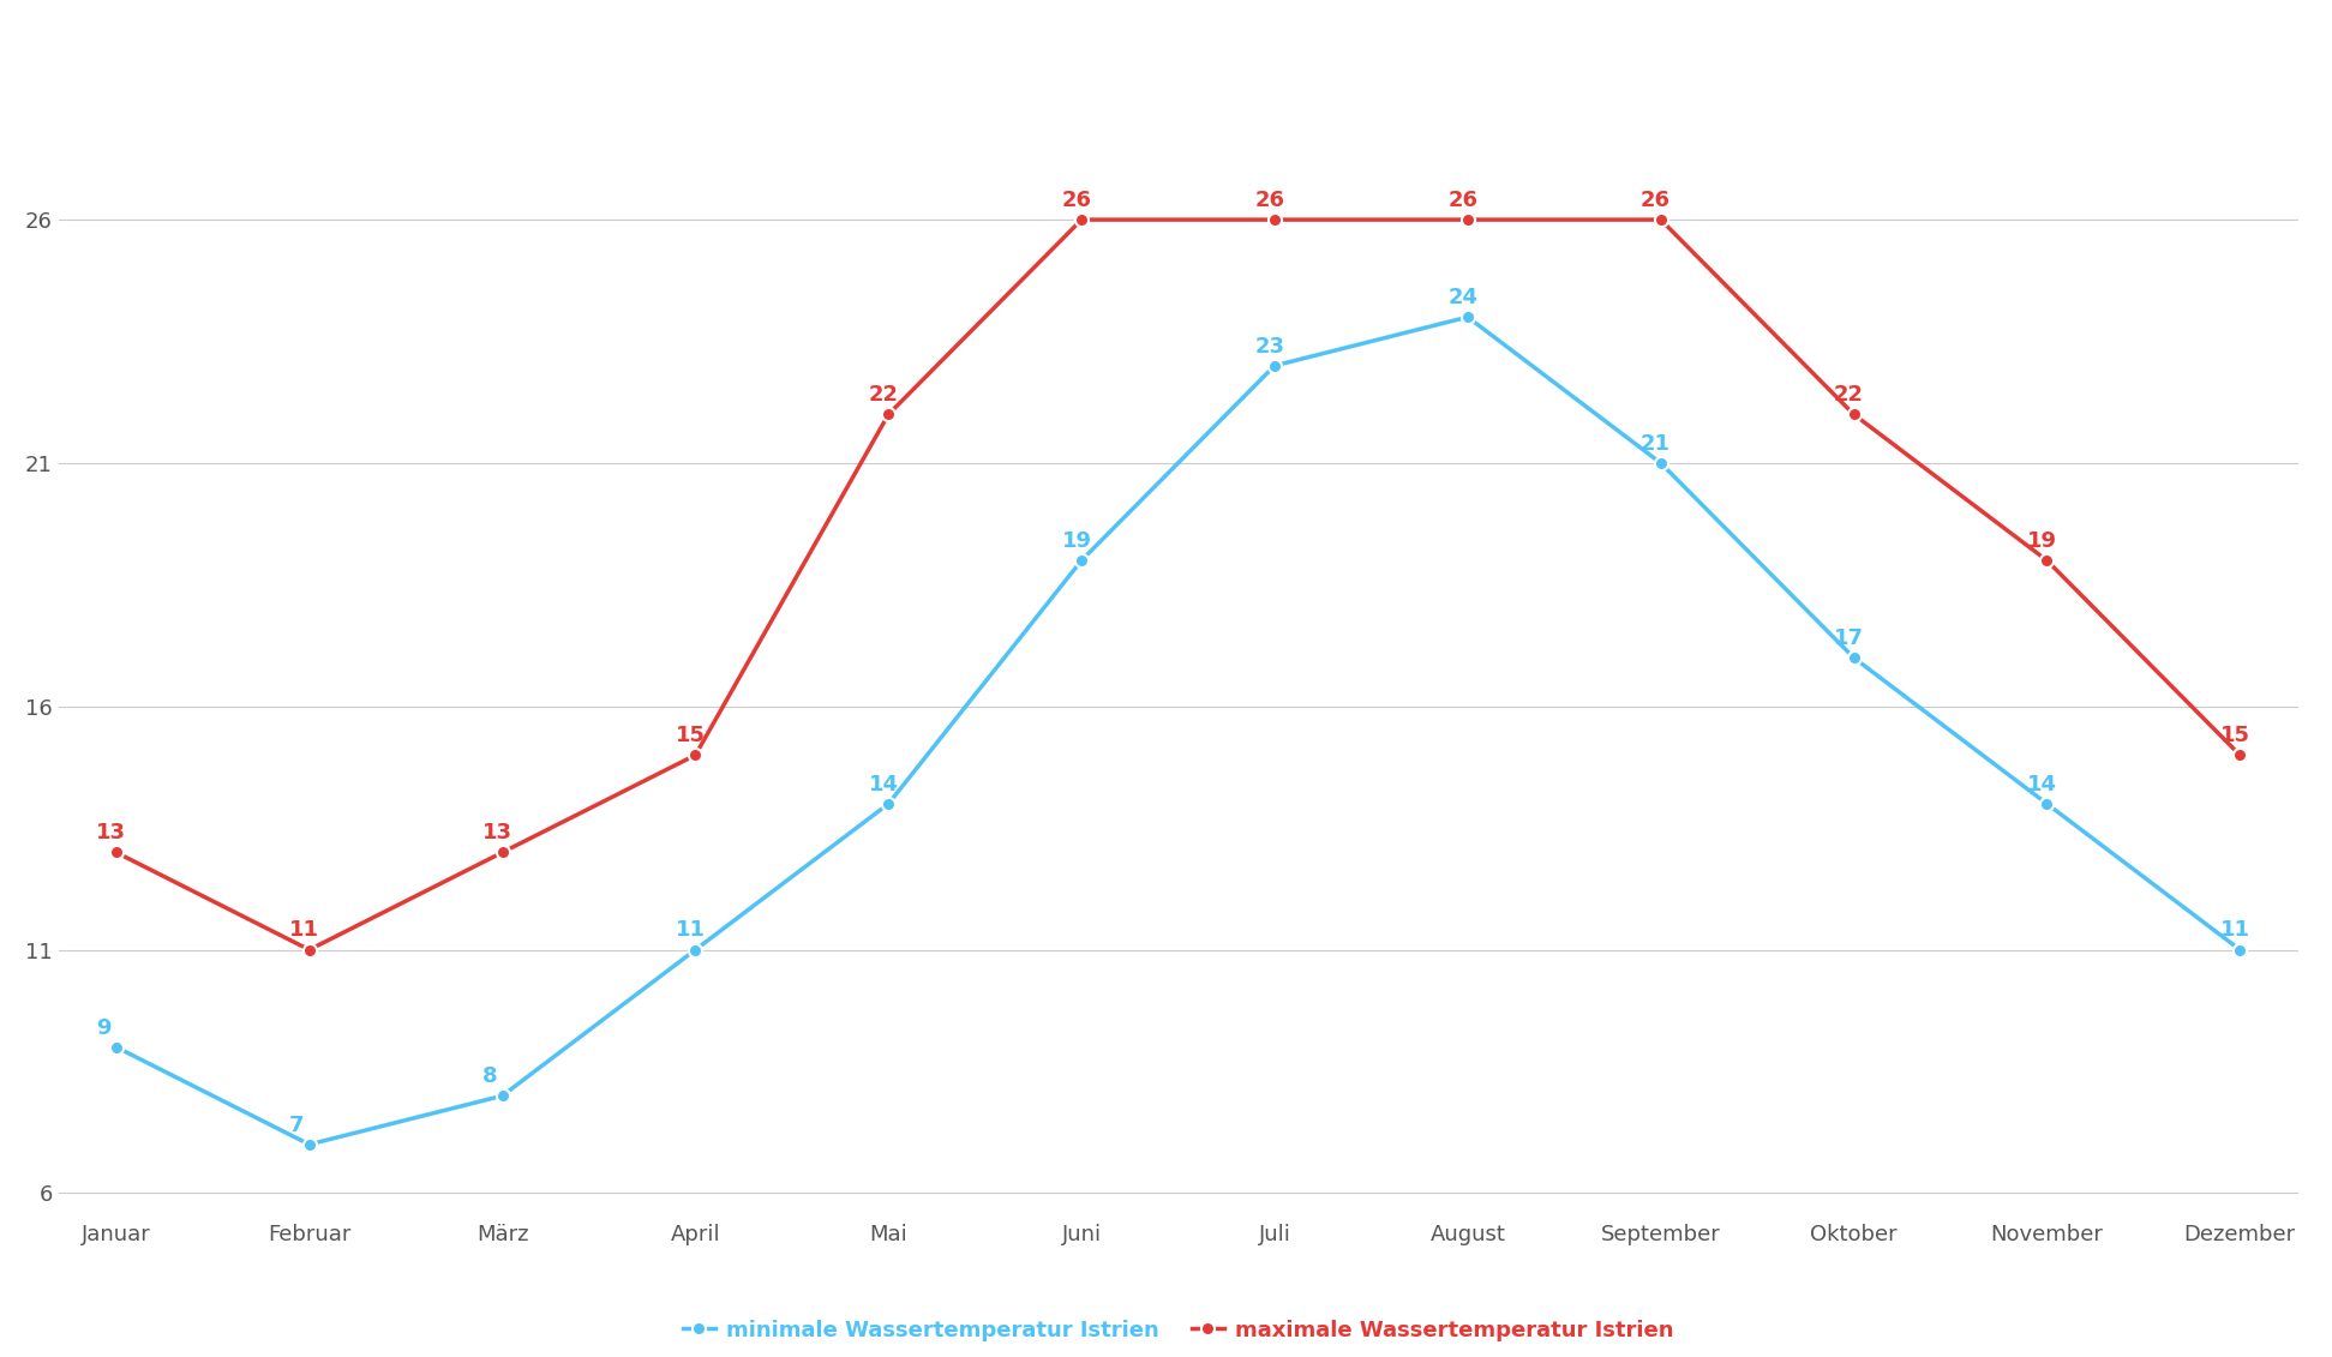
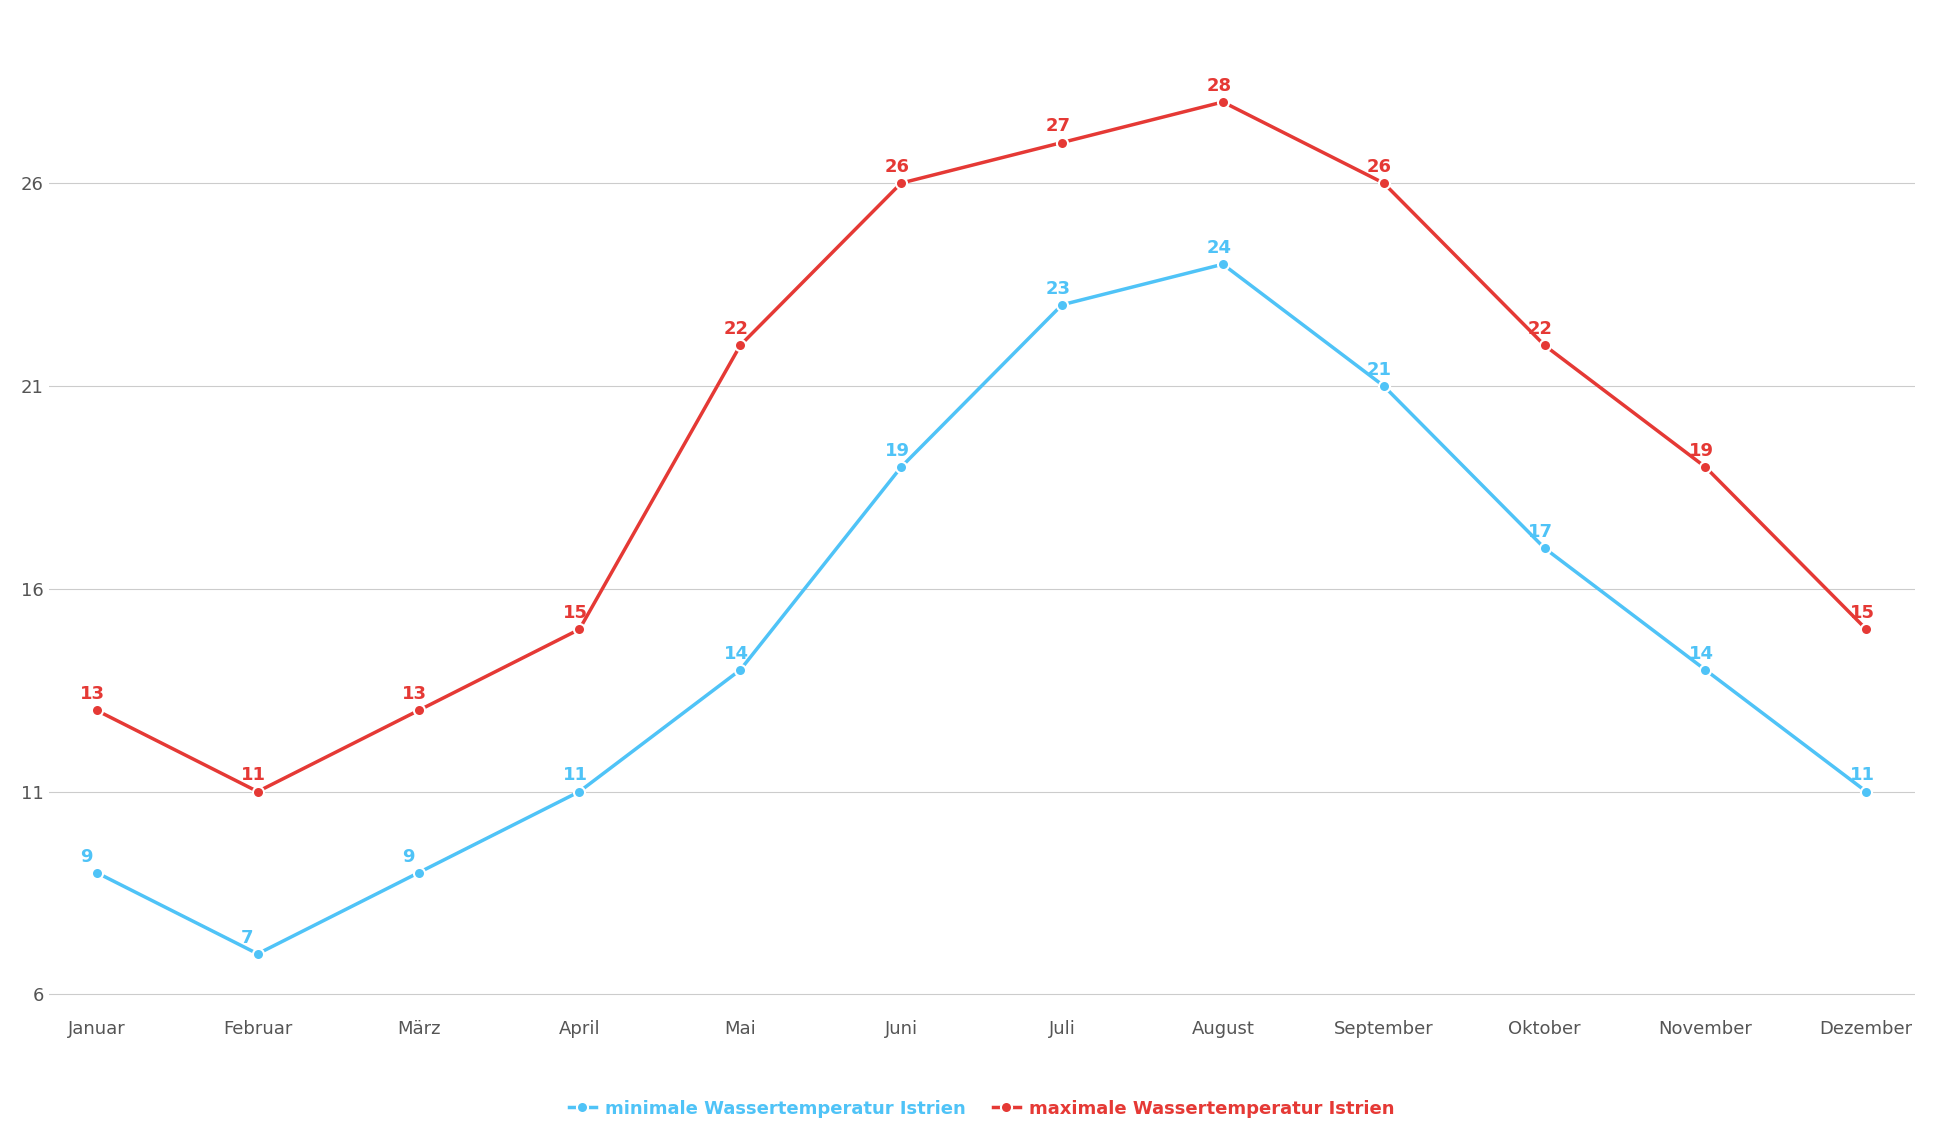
minimale Wassertemperatur Istrien/März: 8 -> 9
maximale Wassertemperatur Istrien/Juli: 26 -> 27
maximale Wassertemperatur Istrien/August: 26 -> 28
